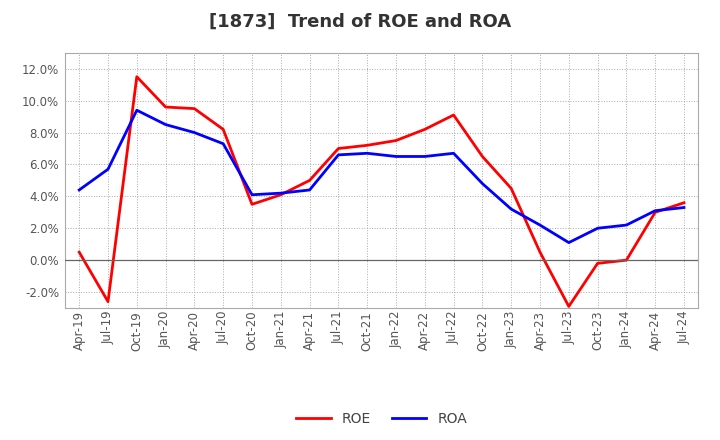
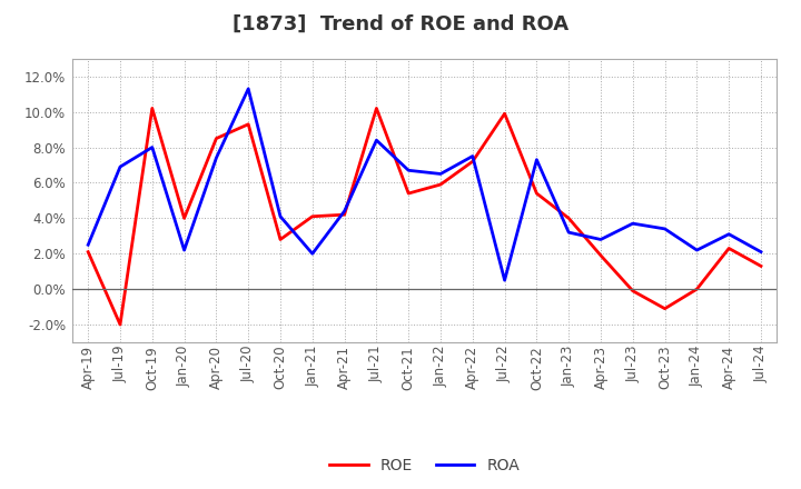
ROE/Apr-19: 0.5% -> 2.1%
ROA/Apr-19: 4.4% -> 2.5%
ROE/Jul-19: -2.6% -> -2.0%
ROA/Jul-19: 5.7% -> 6.9%
ROE/Oct-19: 11.5% -> 10.2%
ROA/Oct-19: 9.4% -> 8.0%
ROE/Jan-20: 9.6% -> 4.0%
ROA/Jan-20: 8.5% -> 2.2%
ROE/Apr-20: 9.5% -> 8.5%
ROA/Apr-20: 8.0% -> 7.4%
ROE/Jul-20: 8.2% -> 9.3%
ROA/Jul-20: 7.3% -> 11.3%
ROE/Oct-20: 3.5% -> 2.8%
ROA/Jan-21: 4.2% -> 2.0%
ROE/Apr-21: 5.0% -> 4.2%
ROE/Jul-21: 7.0% -> 10.2%
ROA/Jul-21: 6.6% -> 8.4%
ROE/Oct-21: 7.2% -> 5.4%
ROE/Jan-22: 7.5% -> 5.9%
ROE/Apr-22: 8.2% -> 7.2%
ROA/Apr-22: 6.5% -> 7.5%
ROE/Jul-22: 9.1% -> 9.9%
ROA/Jul-22: 6.7% -> 0.5%
ROE/Oct-22: 6.5% -> 5.4%
ROA/Oct-22: 4.8% -> 7.3%
ROE/Jan-23: 4.5% -> 4.0%
ROE/Apr-23: 0.5% -> 1.9%
ROA/Apr-23: 2.2% -> 2.8%
ROE/Jul-23: -2.9% -> -0.1%
ROA/Jul-23: 1.1% -> 3.7%
ROE/Oct-23: -0.2% -> -1.1%
ROA/Oct-23: 2.0% -> 3.4%
ROE/Apr-24: 3.0% -> 2.3%
ROE/Jul-24: 3.6% -> 1.3%
ROA/Jul-24: 3.3% -> 2.1%
